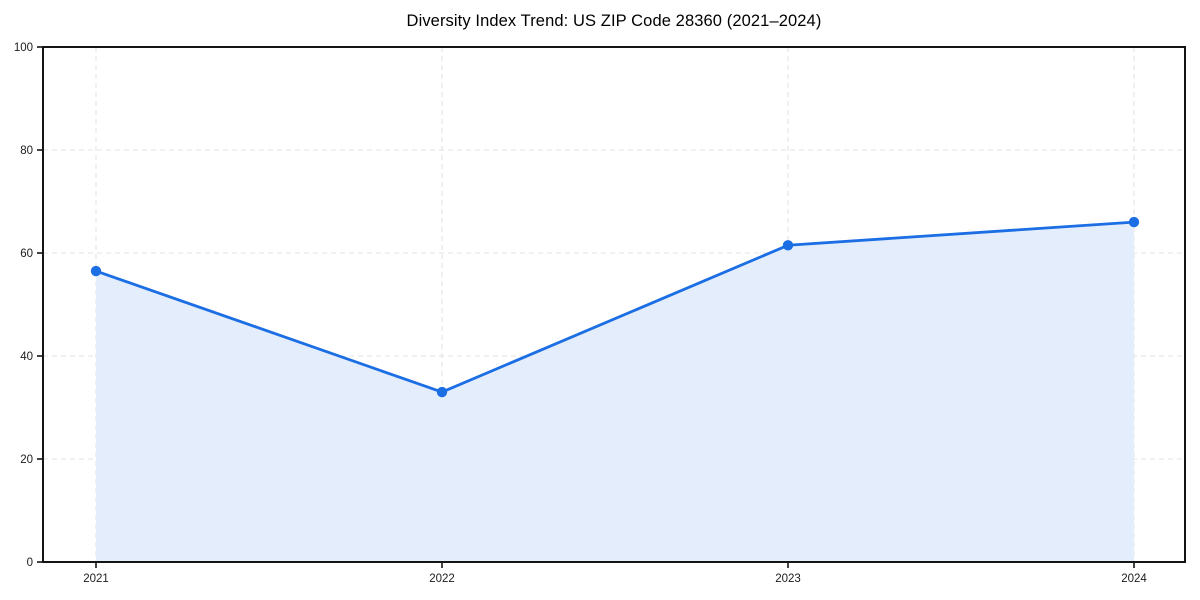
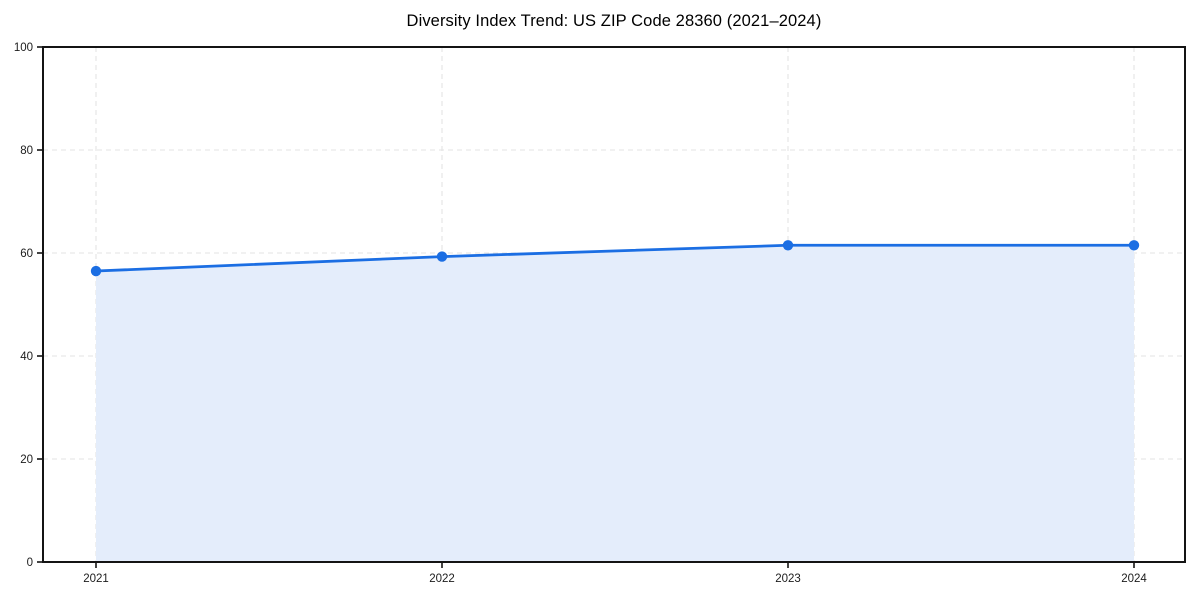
2022: 33 -> 59
2024: 66 -> 62
